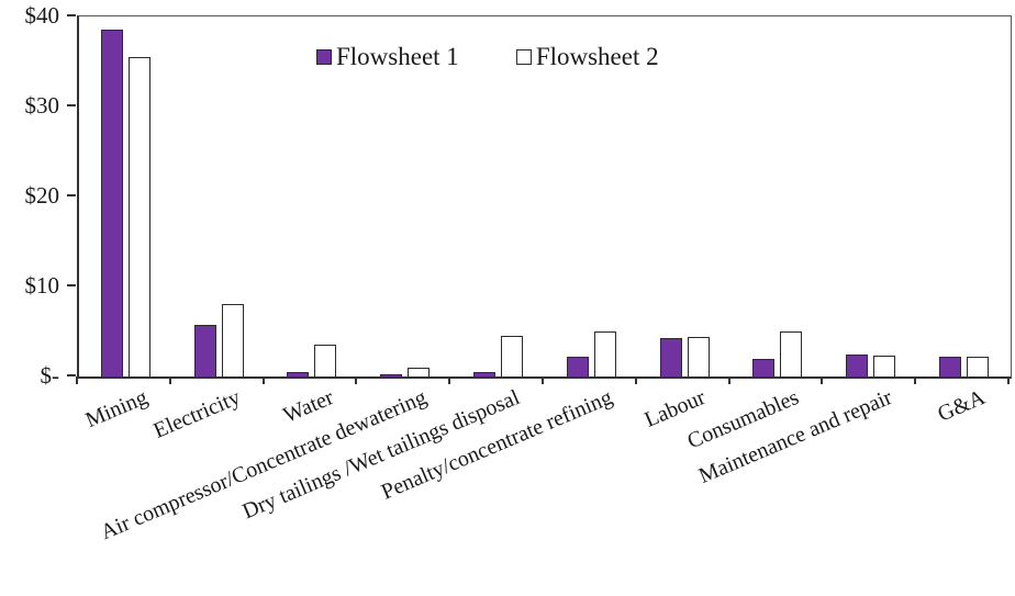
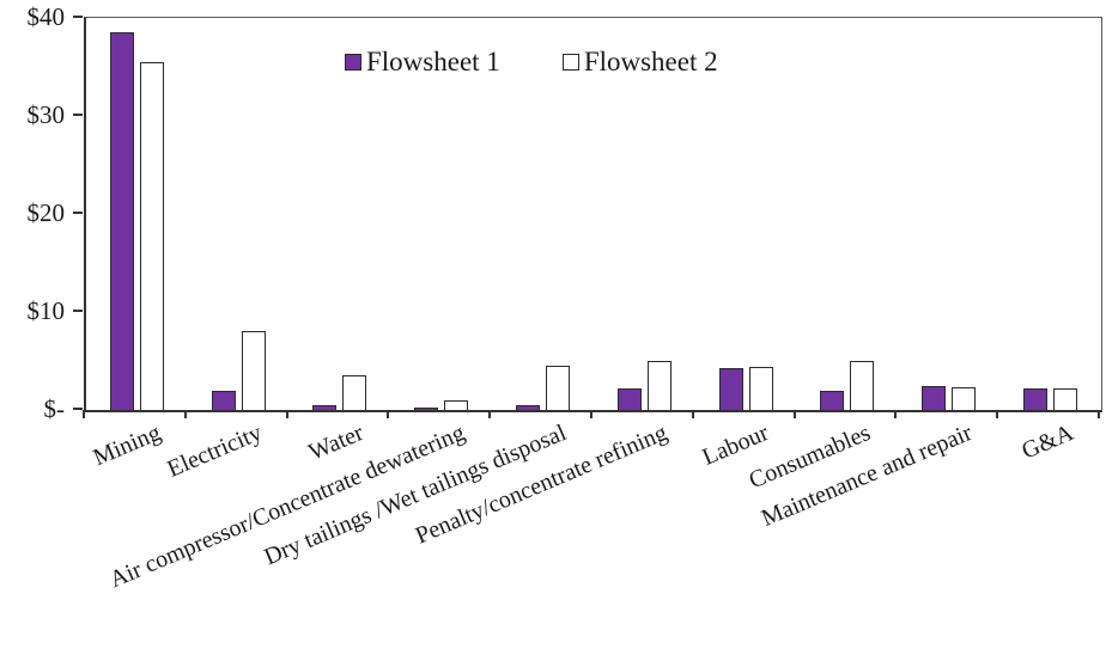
Flowsheet 1/Electricity: $6 -> $2
